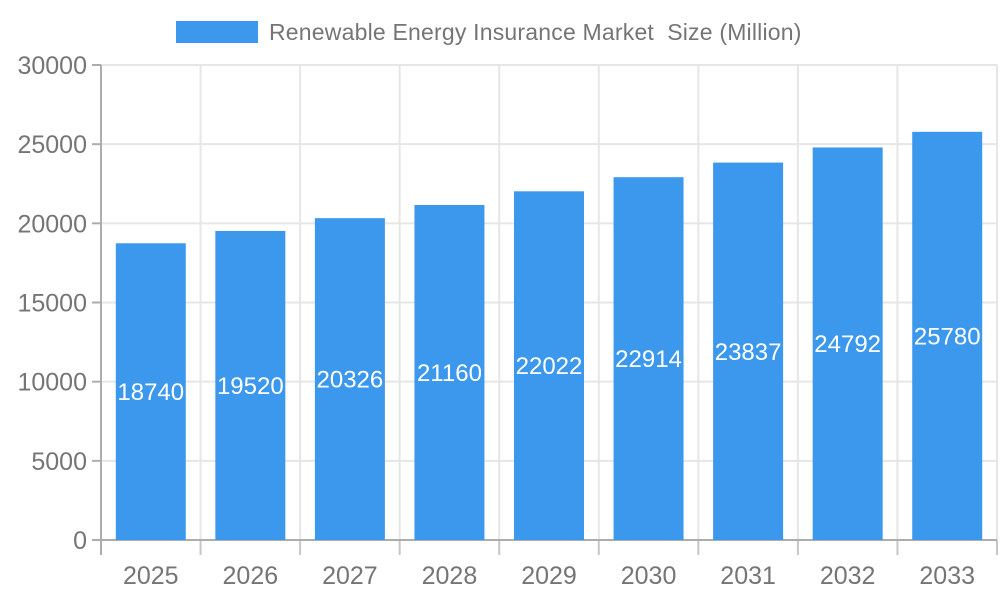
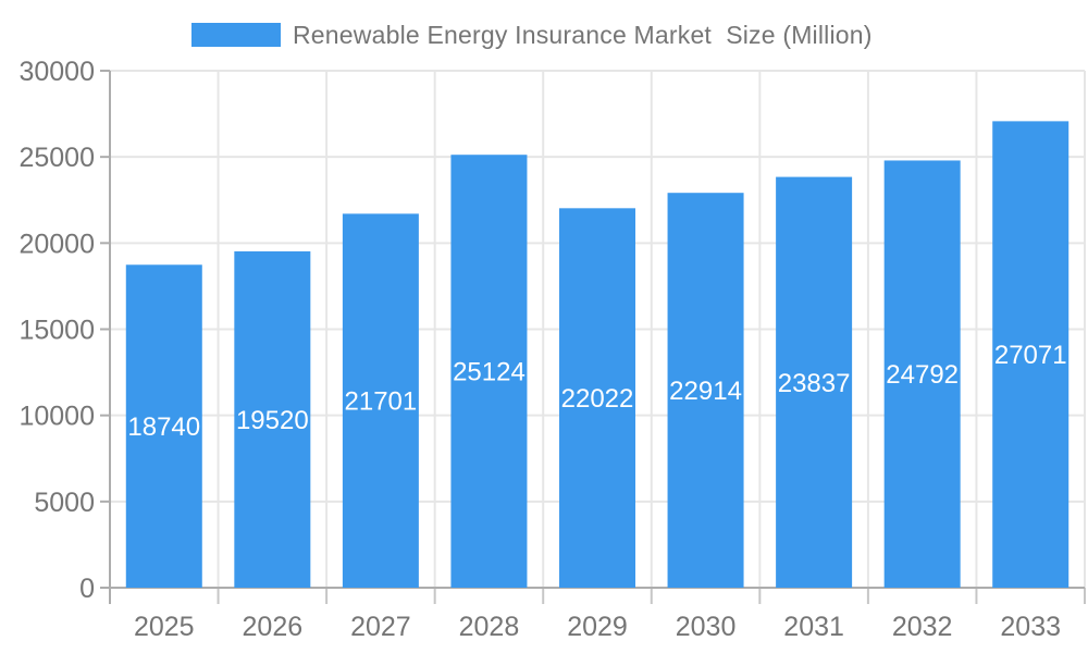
2027: 20326 -> 21701
2028: 21160 -> 25124
2033: 25780 -> 27071
